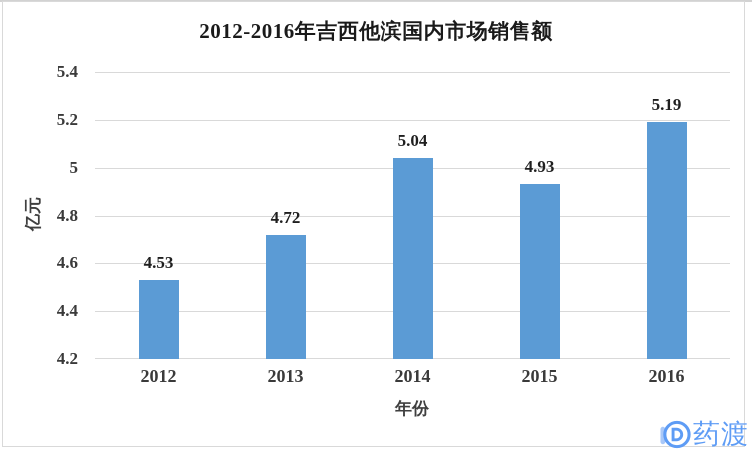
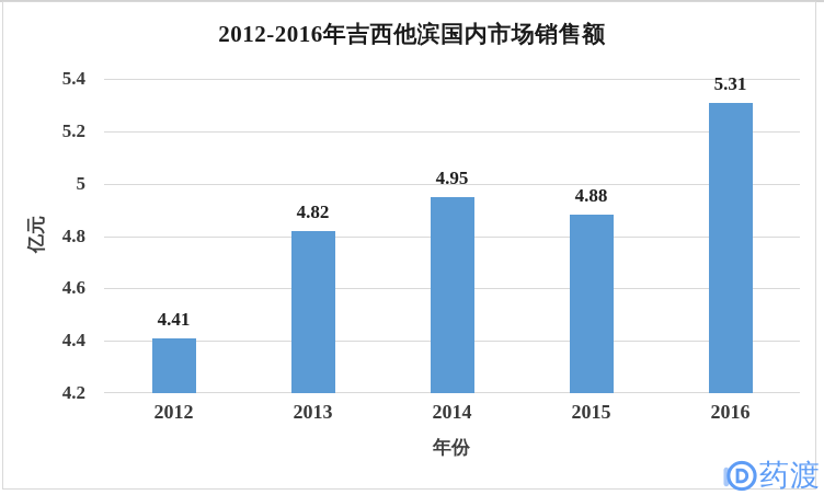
2012: 4.53 -> 4.41
2013: 4.72 -> 4.82
2014: 5.04 -> 4.95
2015: 4.93 -> 4.88
2016: 5.19 -> 5.31
